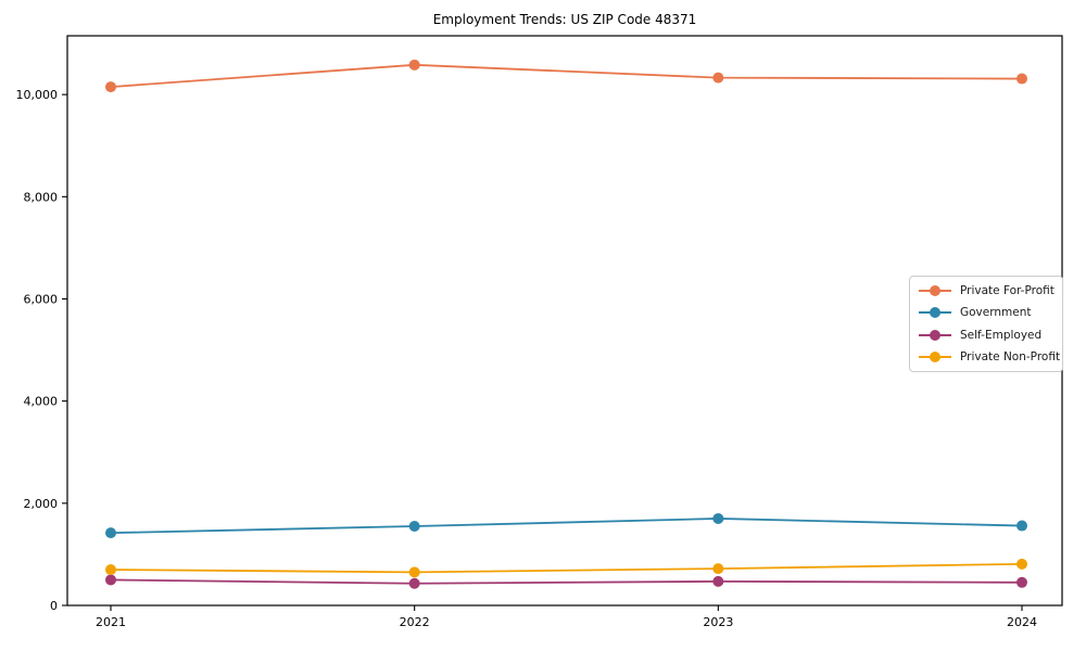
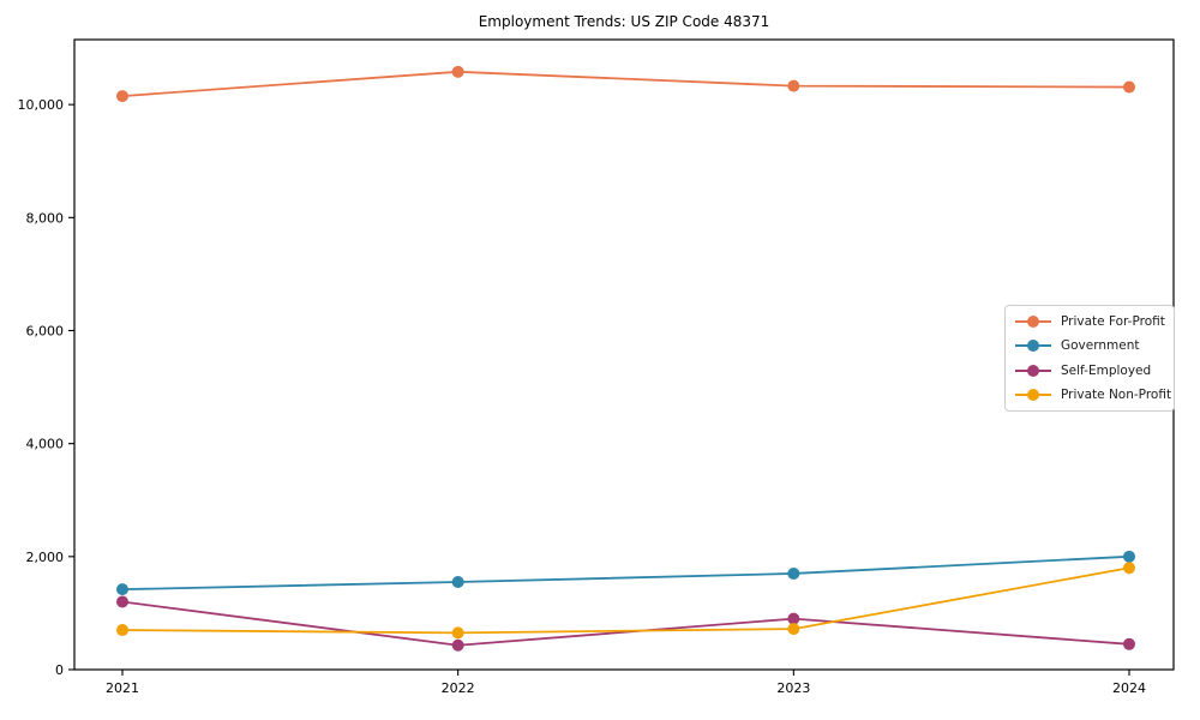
Self-Employed/2021: 500 -> 1200
Self-Employed/2023: 500 -> 900
Government/2024: 1600 -> 2000
Private Non-Profit/2024: 800 -> 1800
